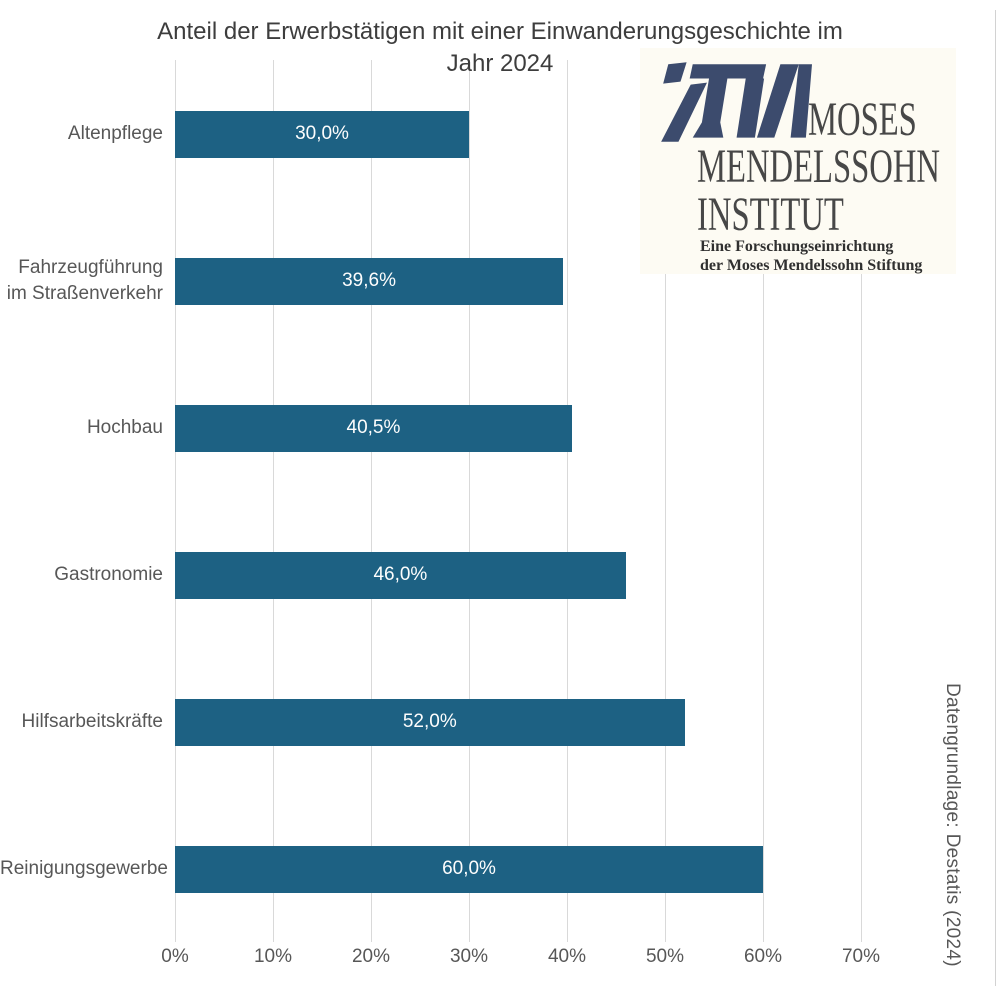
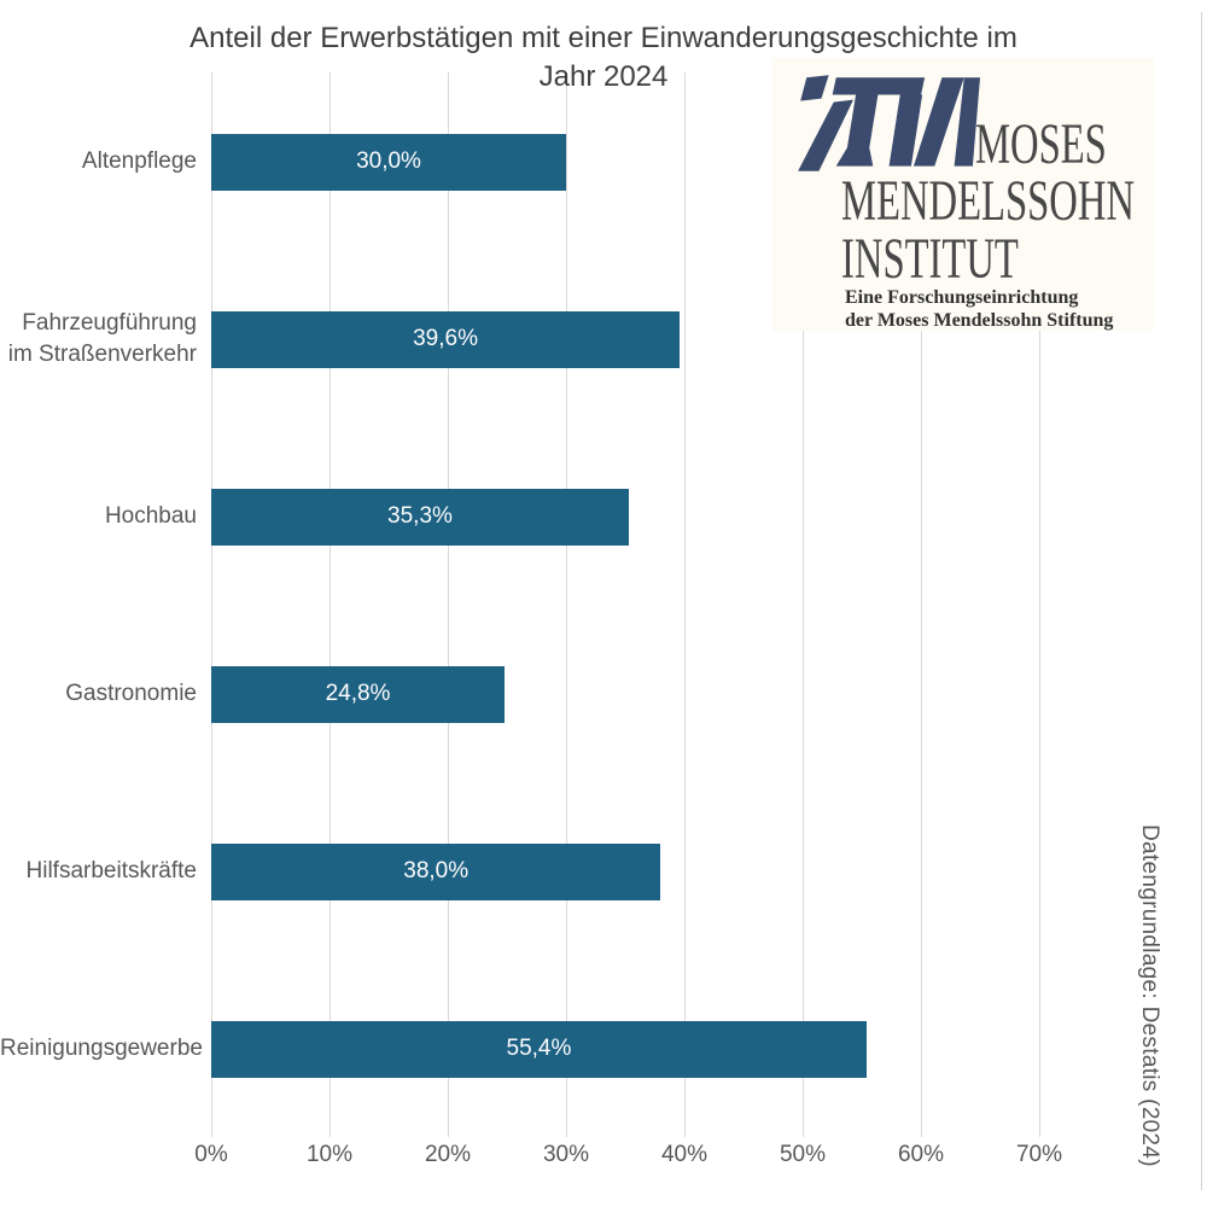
Hochbau: 40,5% -> 35,3%
Gastronomie: 46,0% -> 24,8%
Hilfsarbeitskräfte: 52,0% -> 38,0%
Reinigungsgewerbe: 60,0% -> 55,4%
